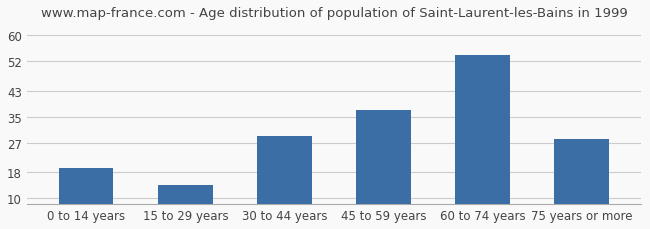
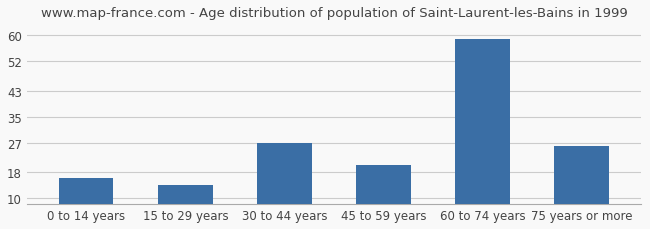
0 to 14 years: 19 -> 16
30 to 44 years: 29 -> 27
45 to 59 years: 37 -> 20
60 to 74 years: 54 -> 59
75 years or more: 28 -> 26
